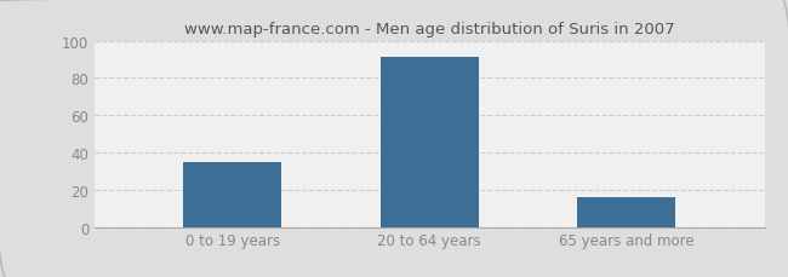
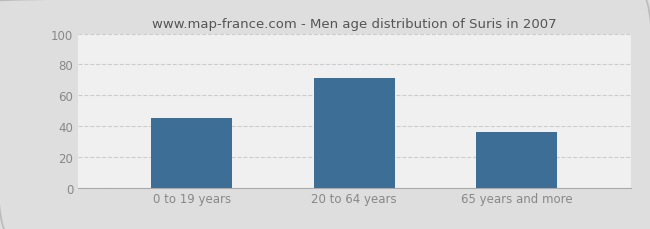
0 to 19 years: 35 -> 45
20 to 64 years: 91 -> 71
65 years and more: 16 -> 36
